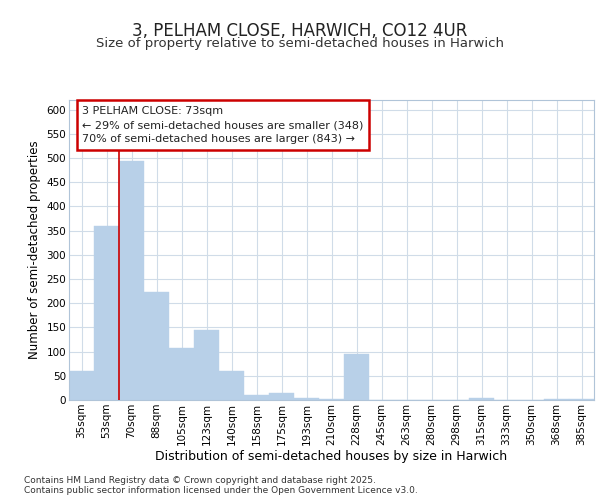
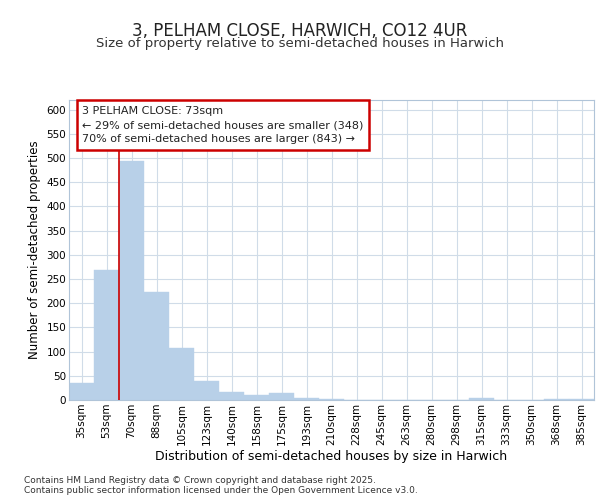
35sqm: 60 -> 35
53sqm: 360 -> 268
123sqm: 145 -> 40
140sqm: 60 -> 17
228sqm: 95 -> 1
